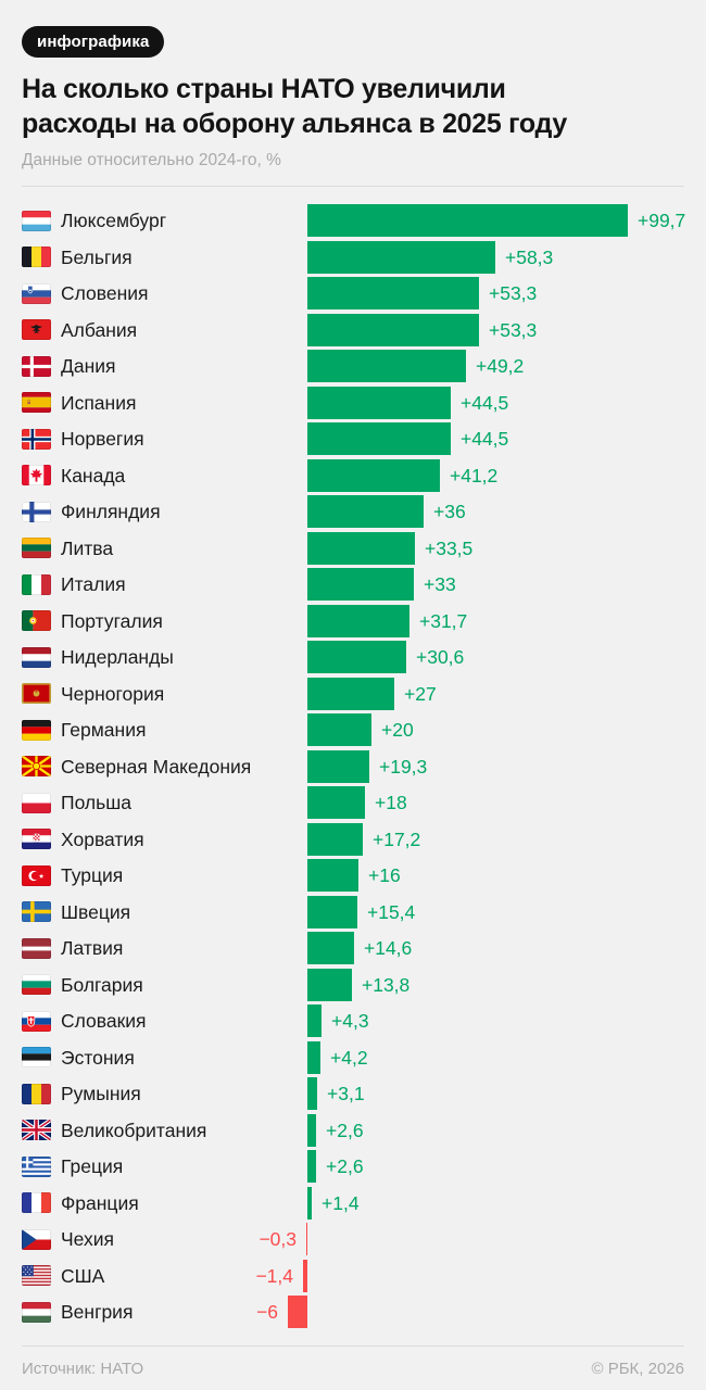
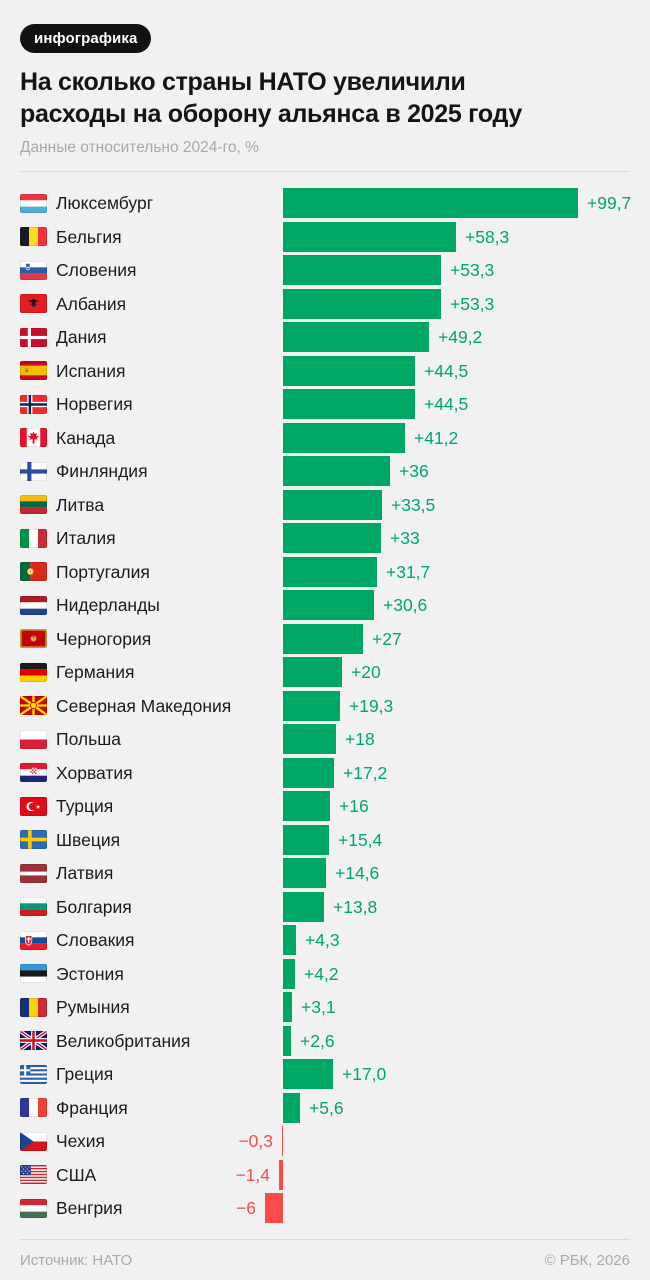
Греция: +2,6 -> +17,0
Франция: +1,4 -> +5,6
